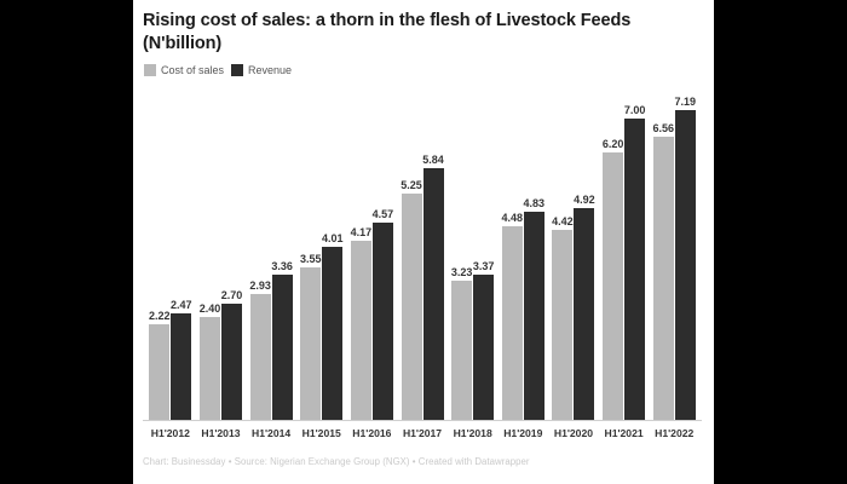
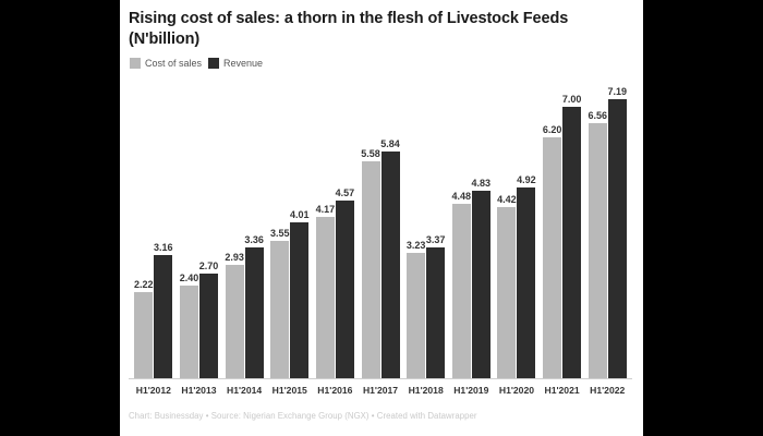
Revenue/H1'2012: 2.47 -> 3.16
Cost of sales/H1'2017: 5.25 -> 5.58
